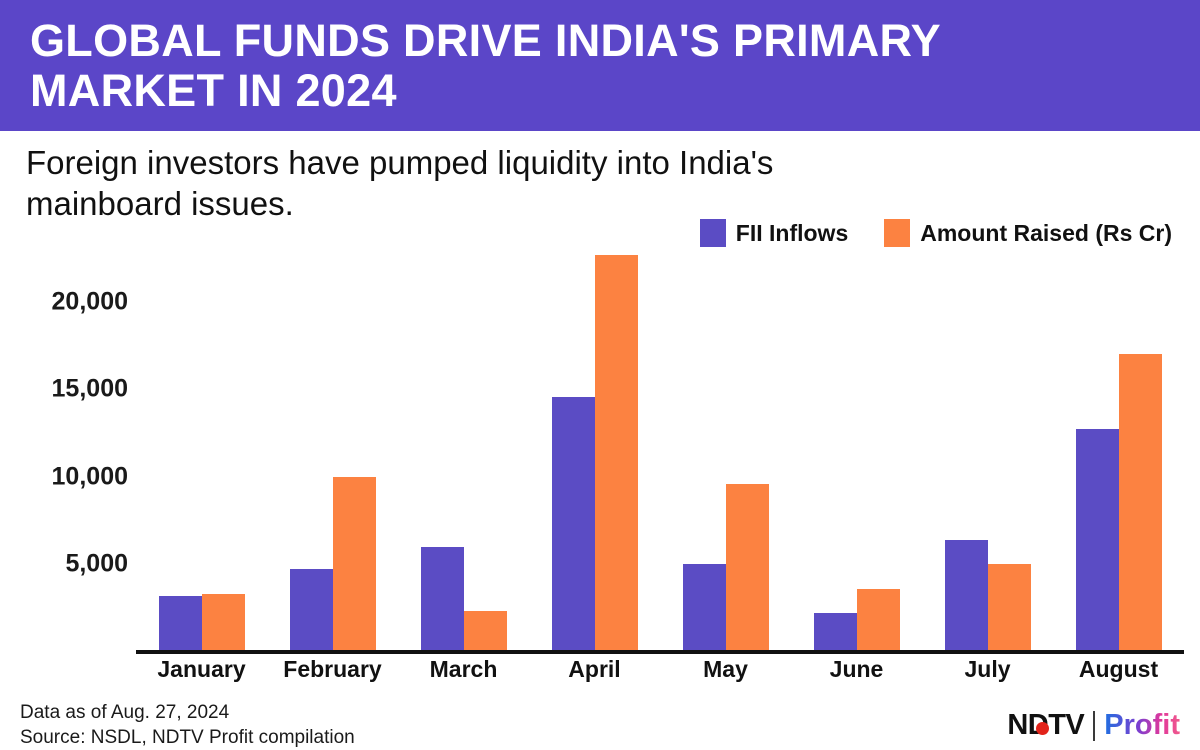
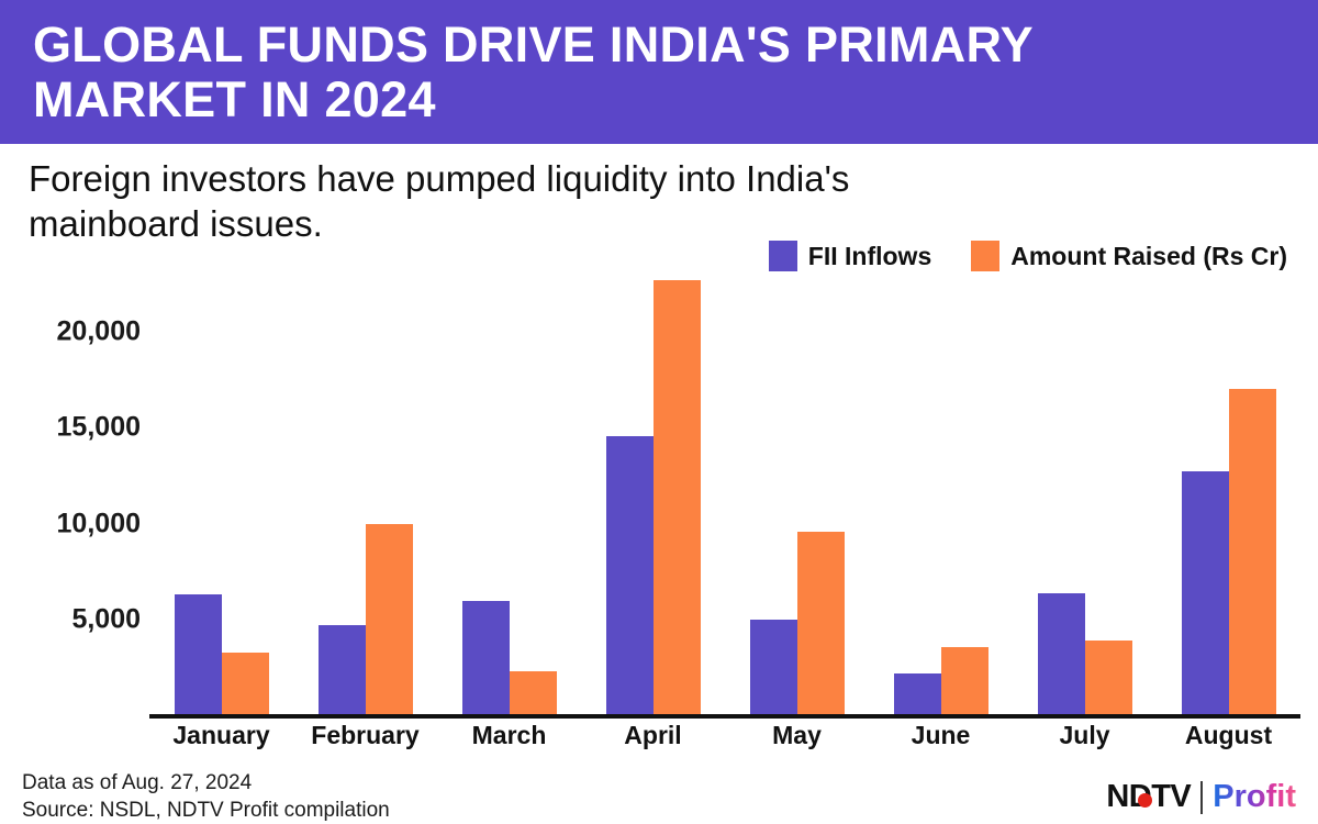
FII Inflows/January: 3200 -> 6300
Amount Raised (Rs Cr)/July: 5000 -> 3900
